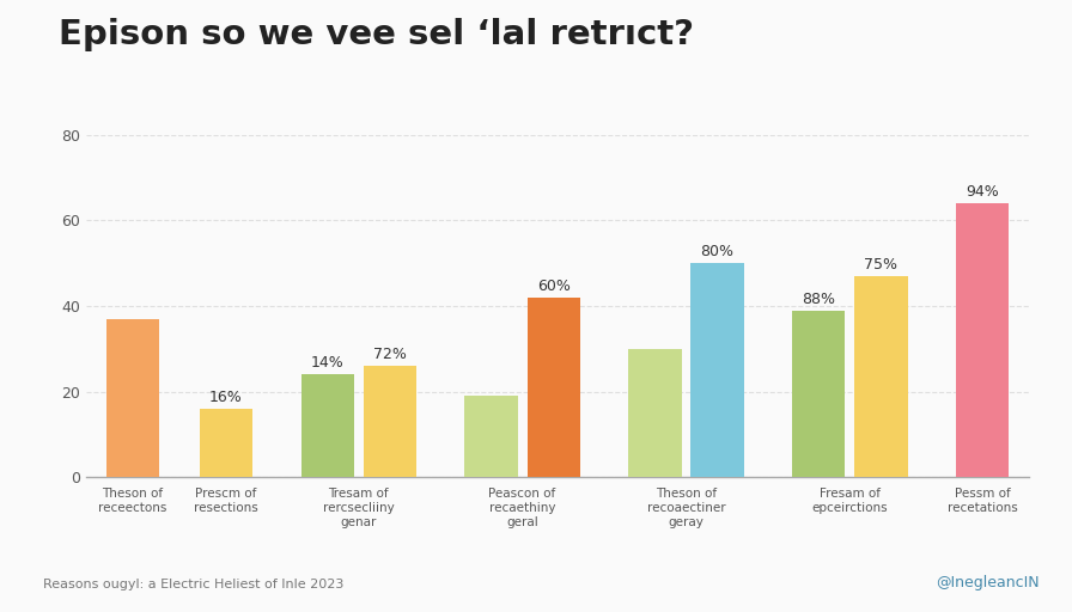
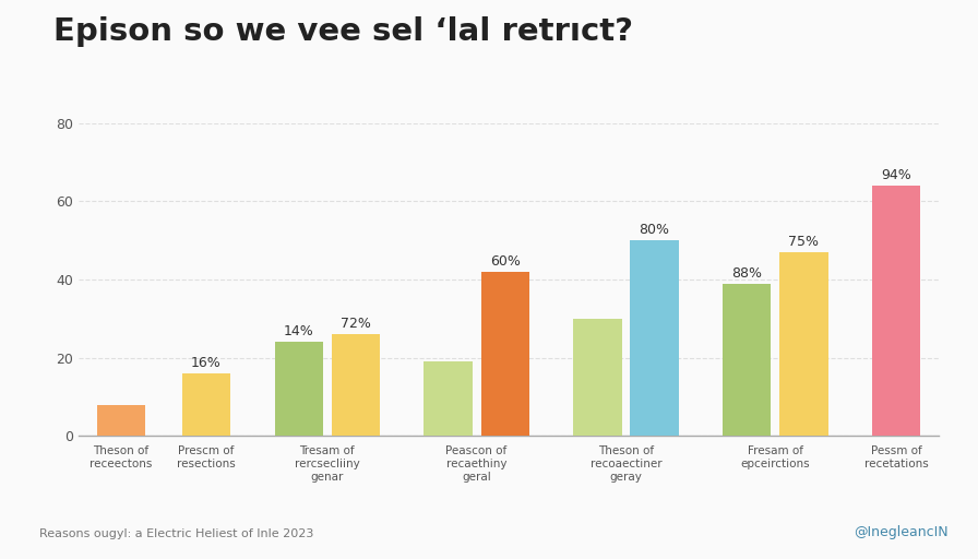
Theson of receectons: 37 -> 8
